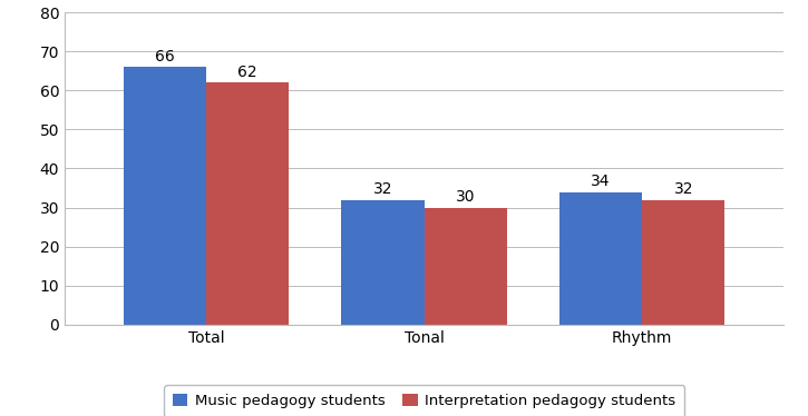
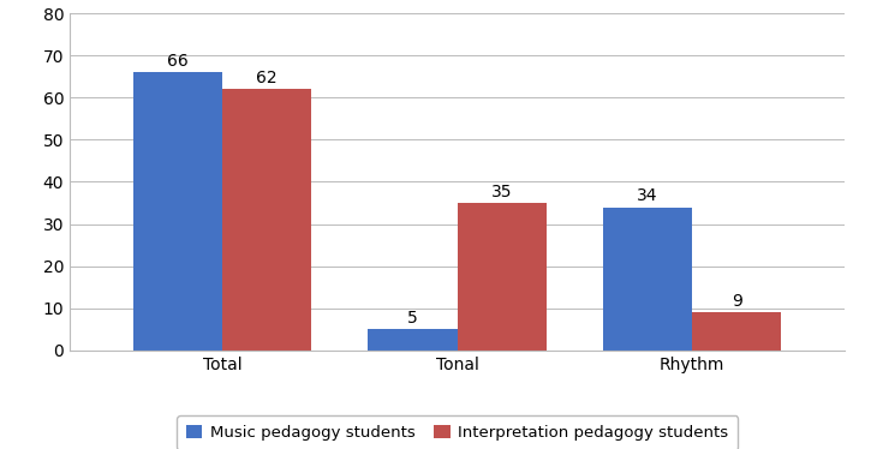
Music pedagogy students/Tonal: 32 -> 5
Interpretation pedagogy students/Tonal: 30 -> 35
Interpretation pedagogy students/Rhythm: 32 -> 9
